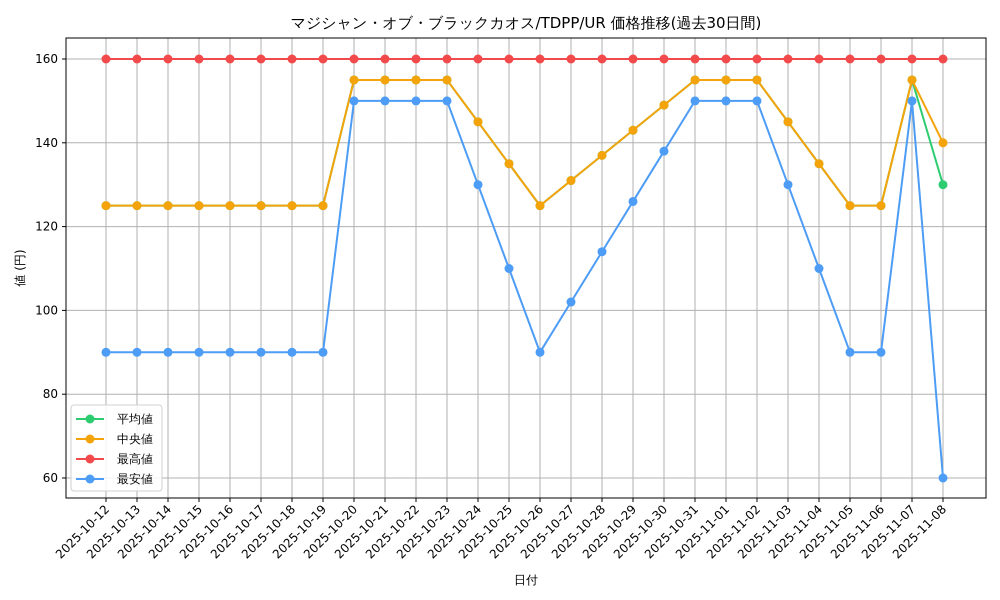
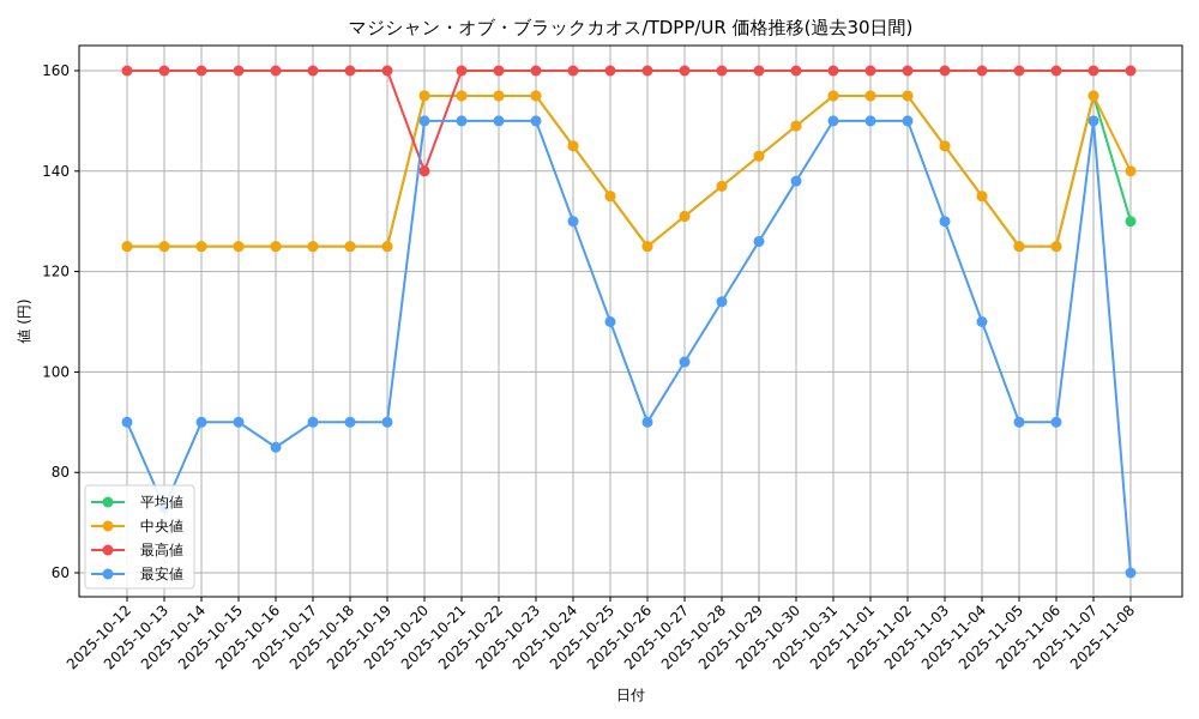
最安値/2025-10-13: 90 -> 73
最安値/2025-10-16: 90 -> 85
最高値/2025-10-20: 160 -> 140
